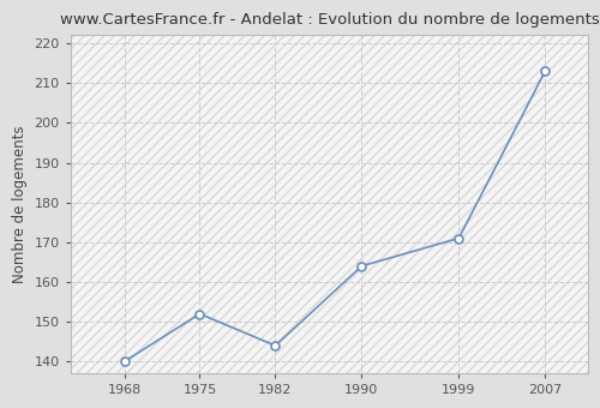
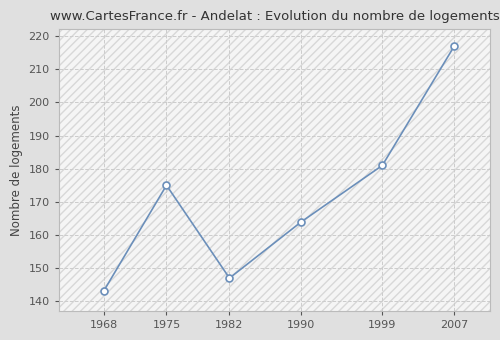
1968: 140 -> 143
1975: 152 -> 175
1982: 144 -> 147
1999: 171 -> 181
2007: 213 -> 217
